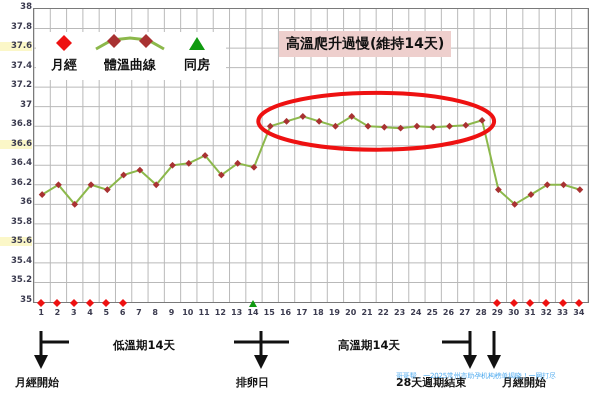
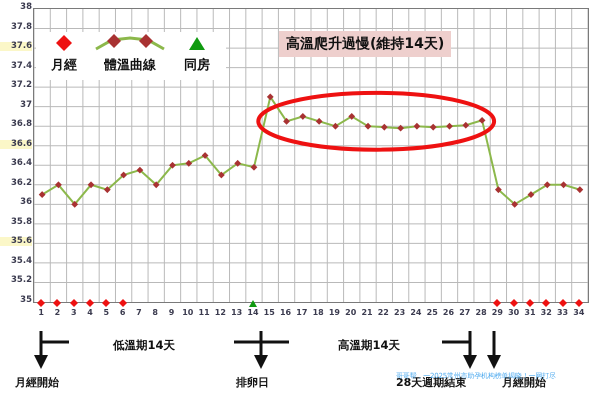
15: 36.8 -> 37.1
